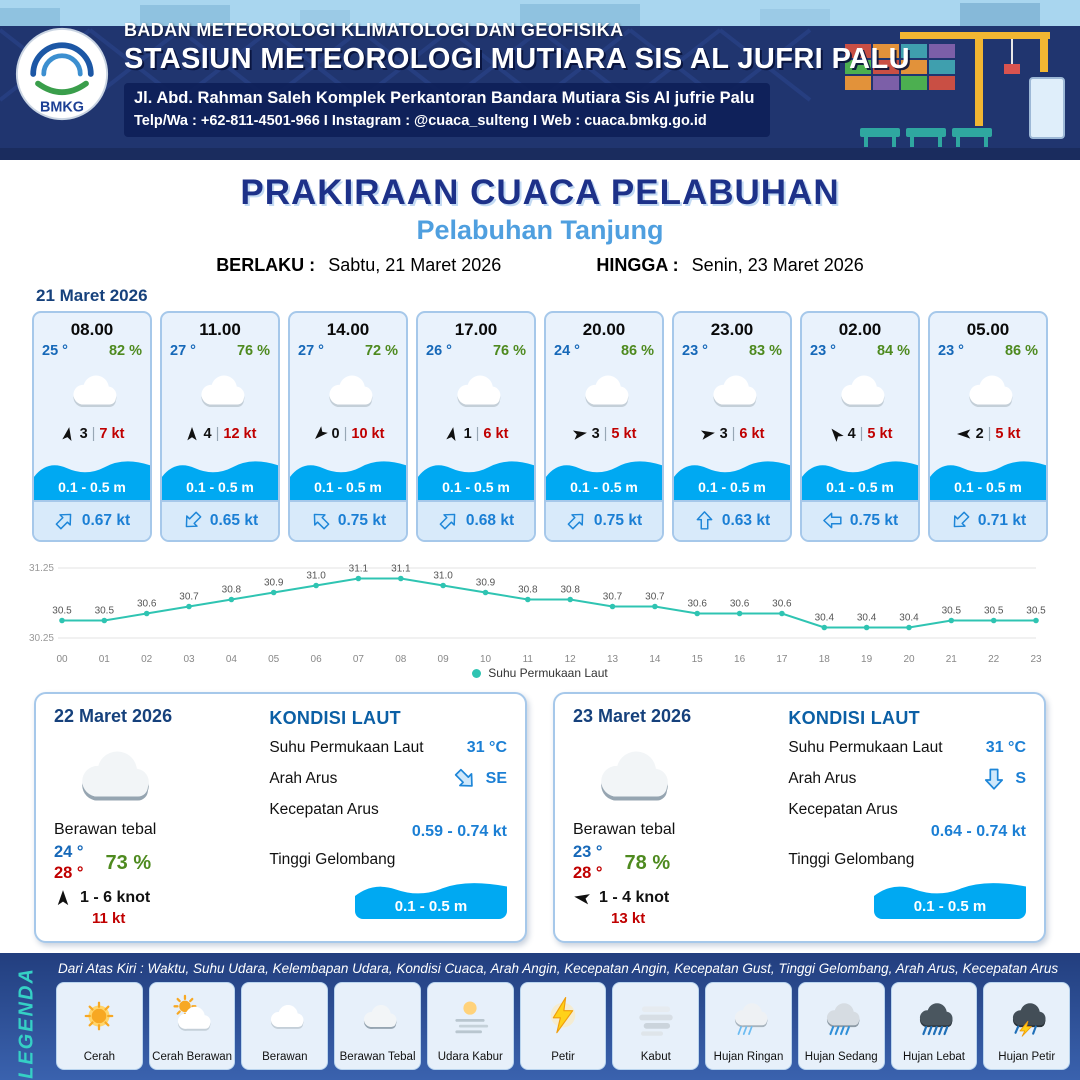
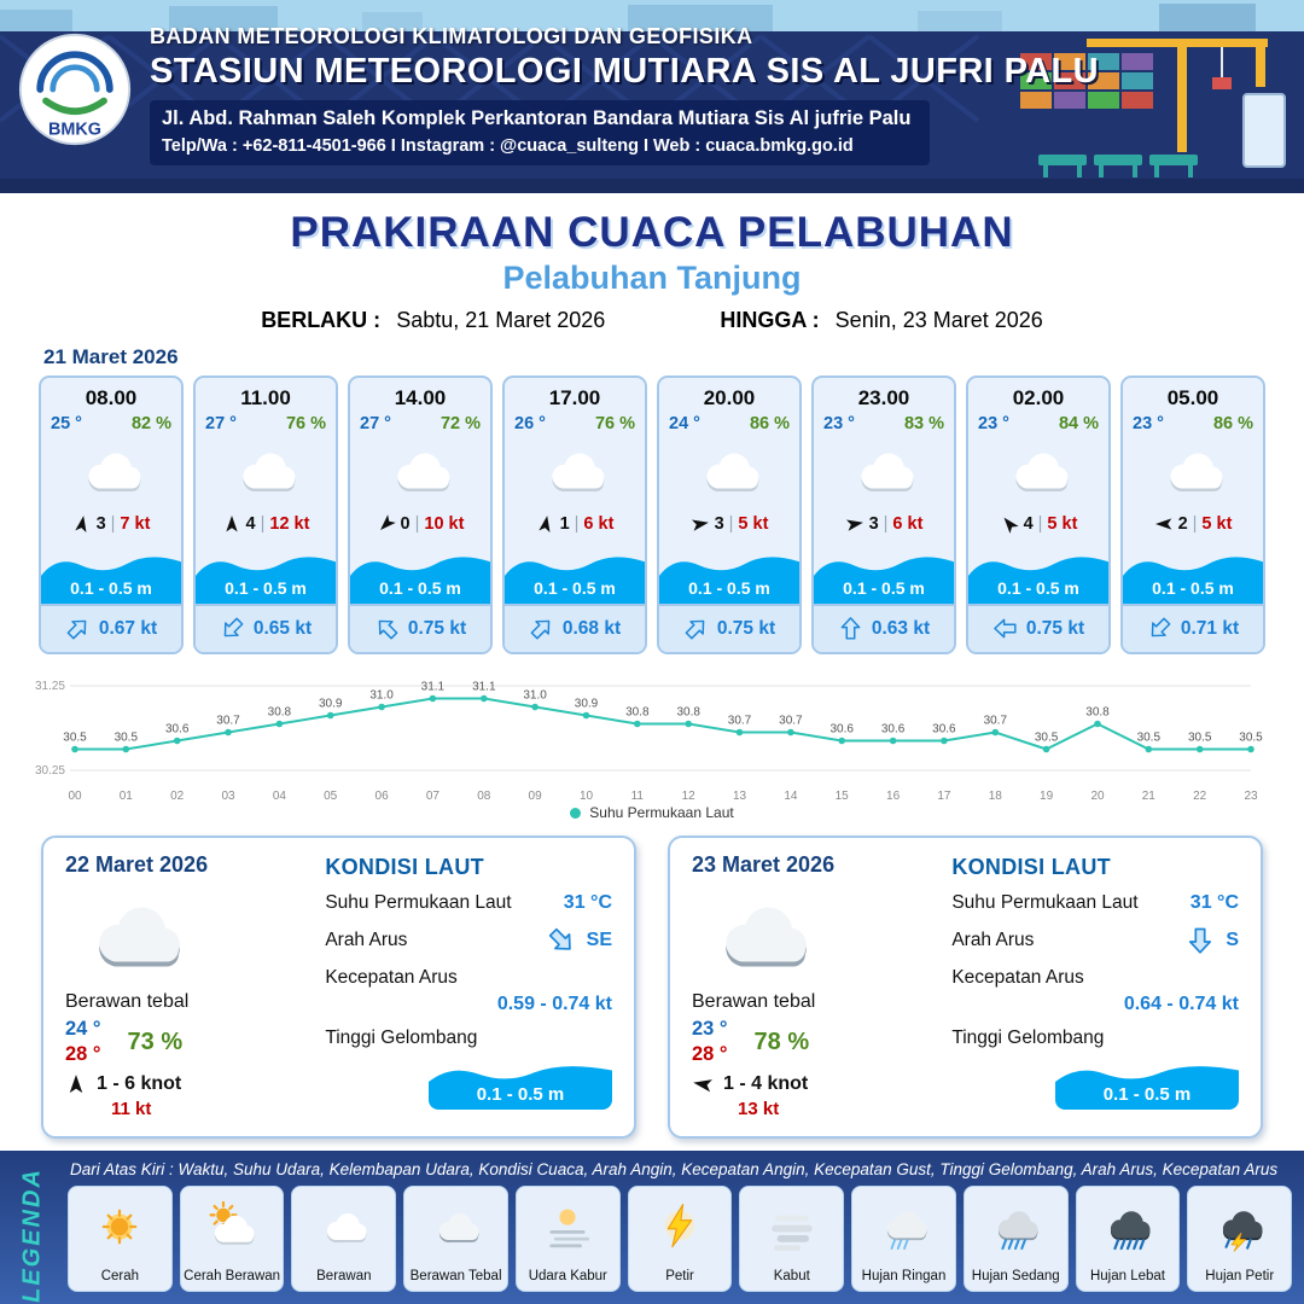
18: 30.4 -> 30.7
19: 30.4 -> 30.5
20: 30.4 -> 30.8
